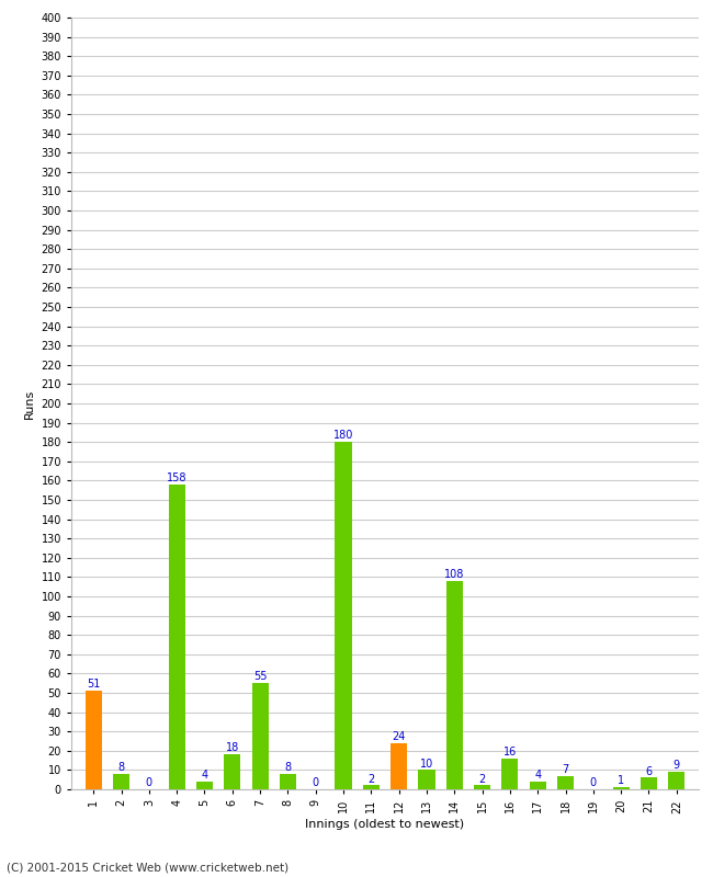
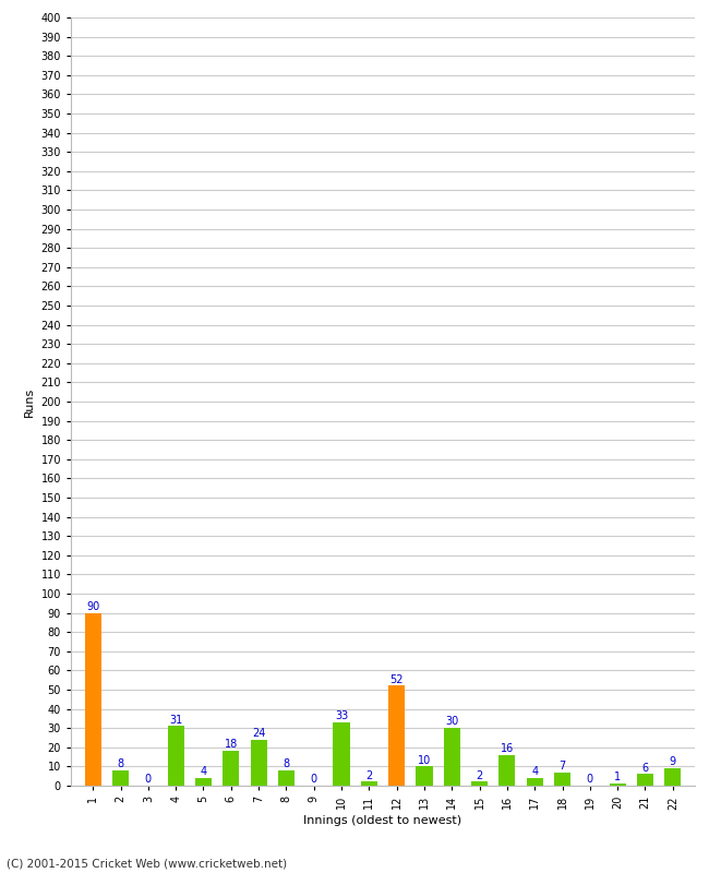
1: 51 -> 90
4: 158 -> 31
7: 55 -> 24
10: 180 -> 33
12: 24 -> 52
14: 108 -> 30
